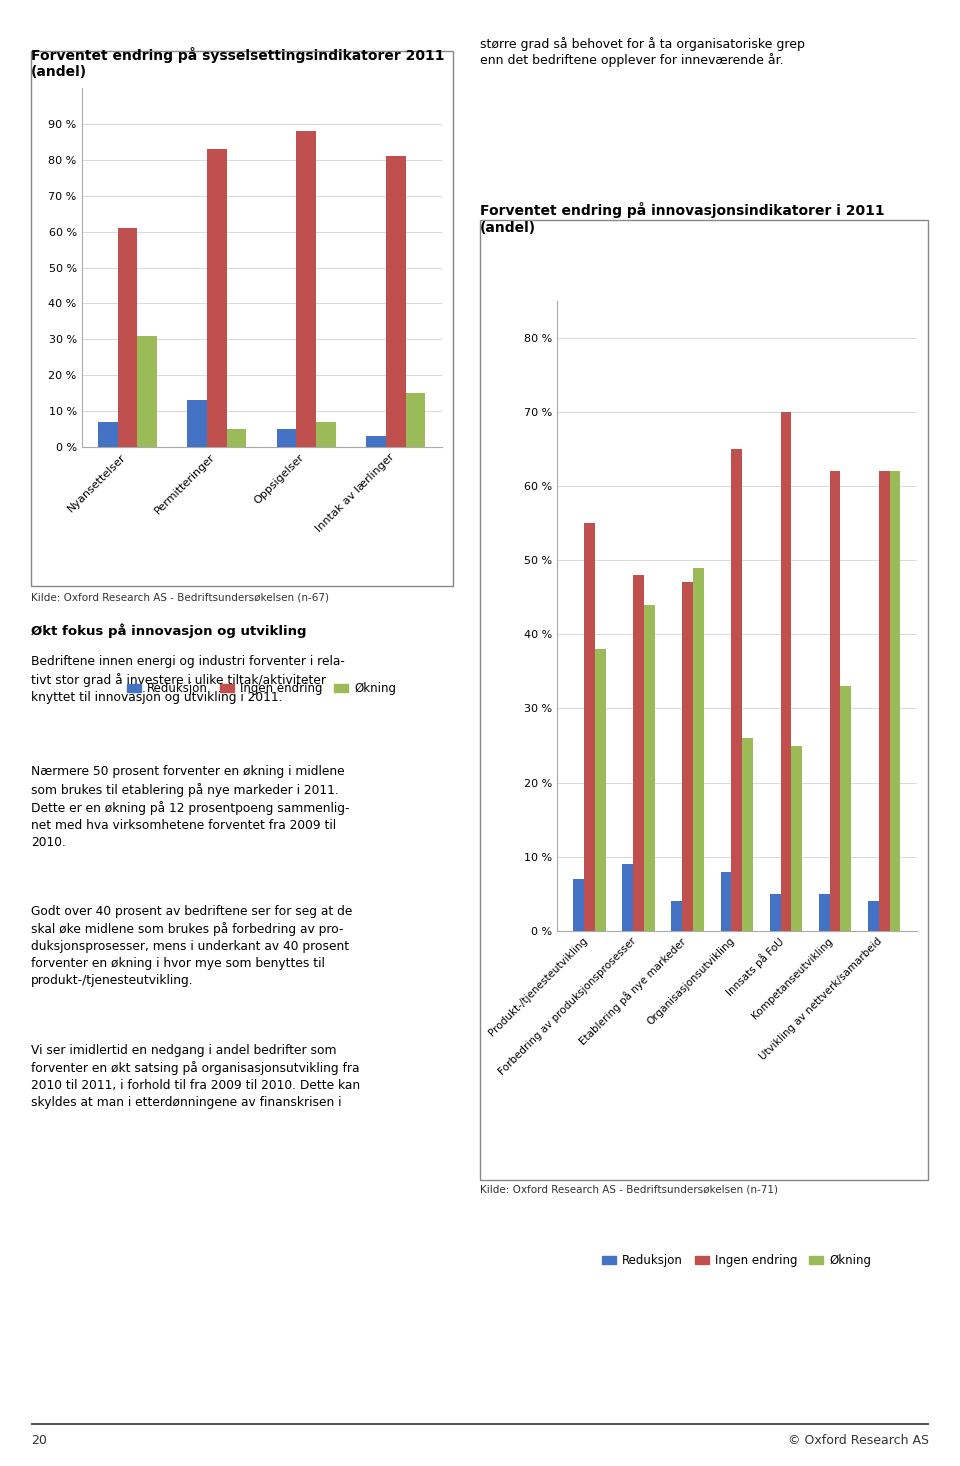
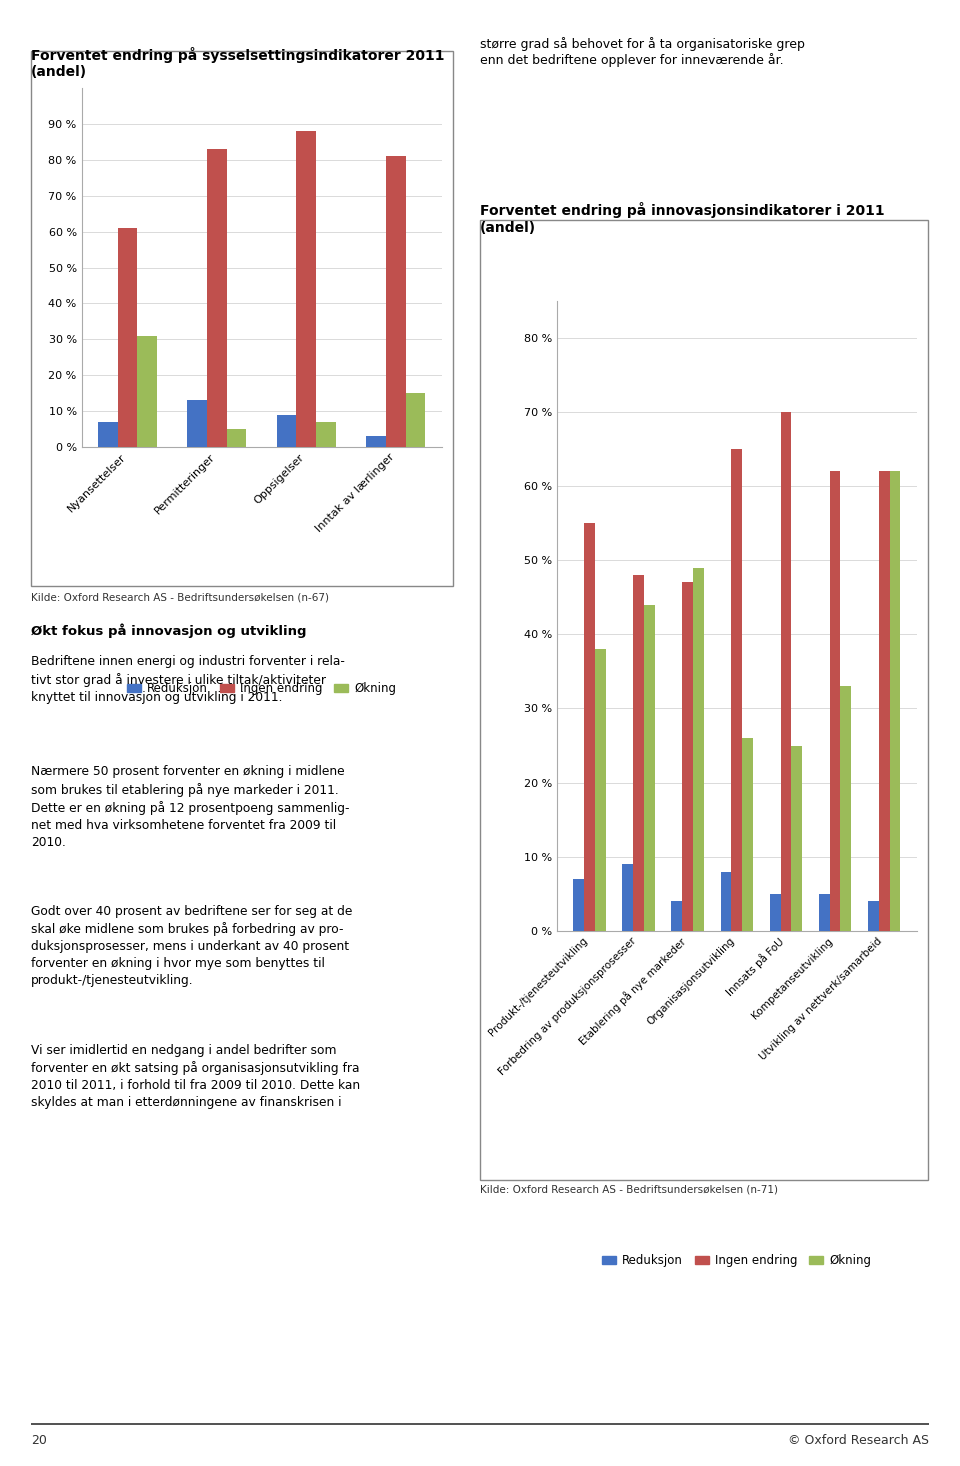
Reduksjon/Oppsigelser: 5 % -> 9 %
